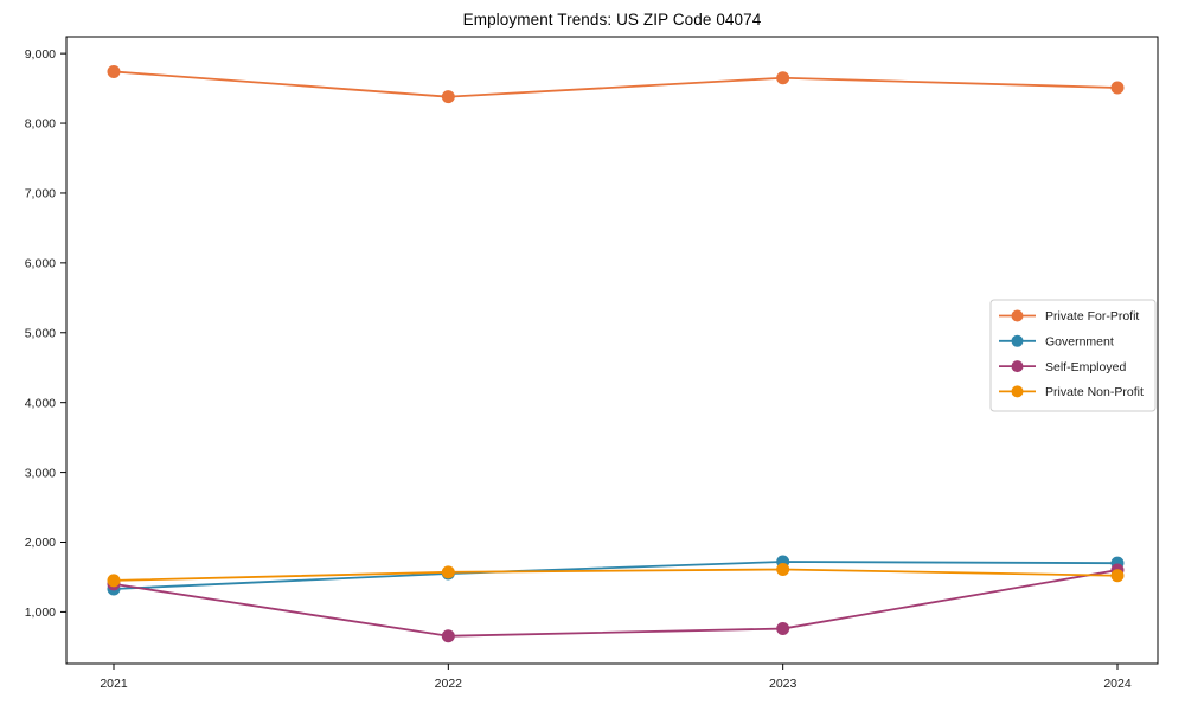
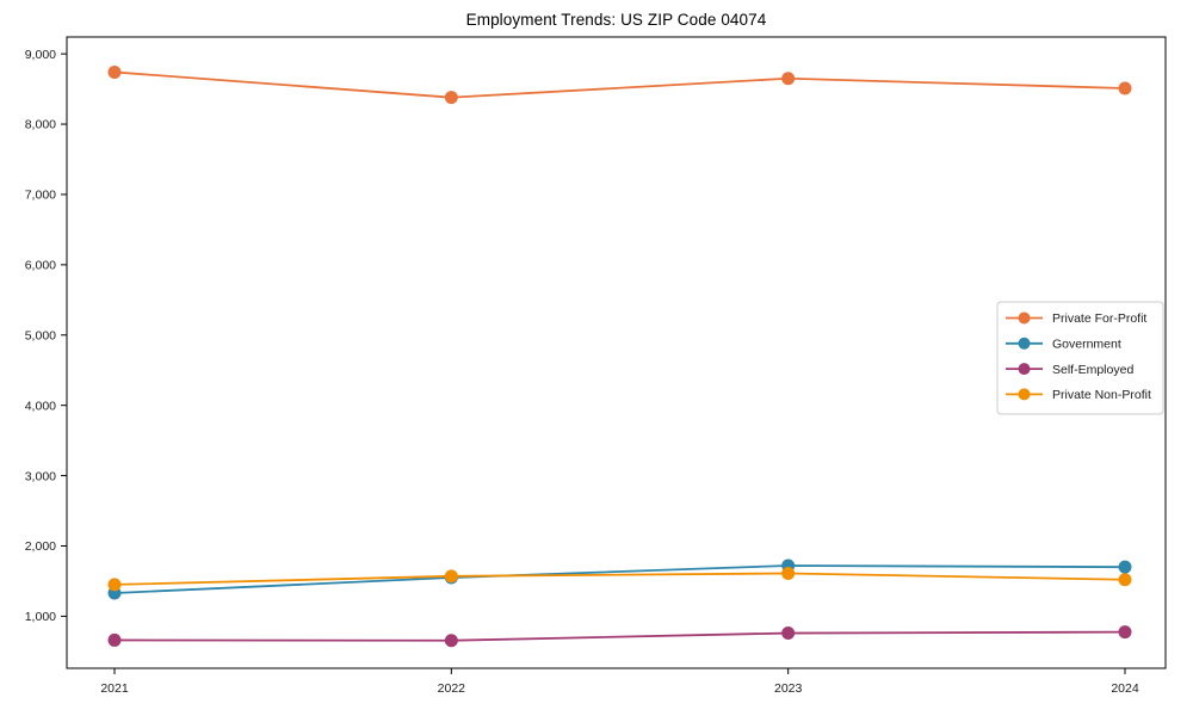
Self-Employed/2021: 1400 -> 700
Self-Employed/2024: 1600 -> 800
